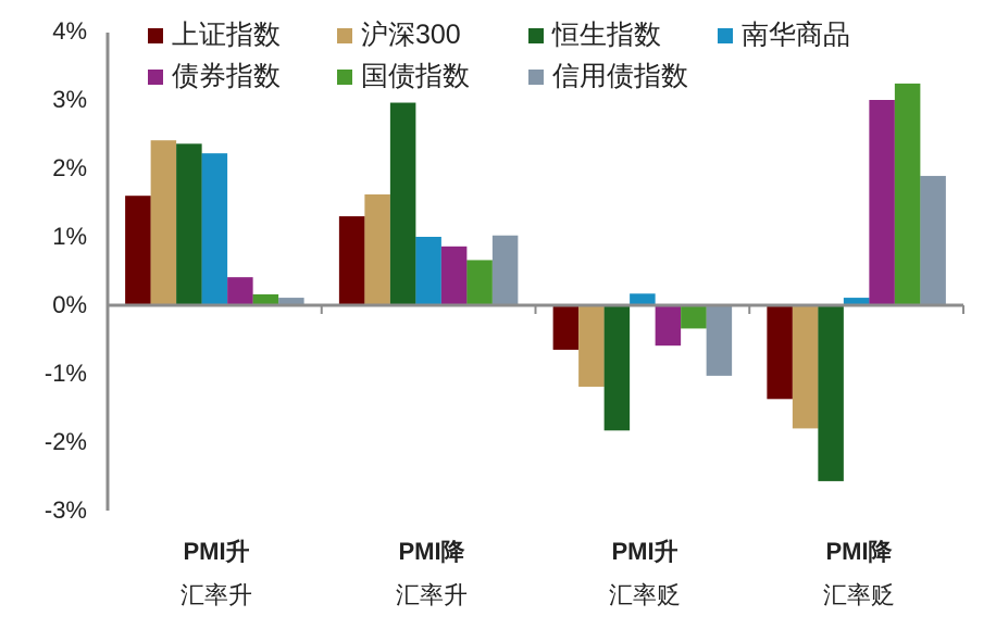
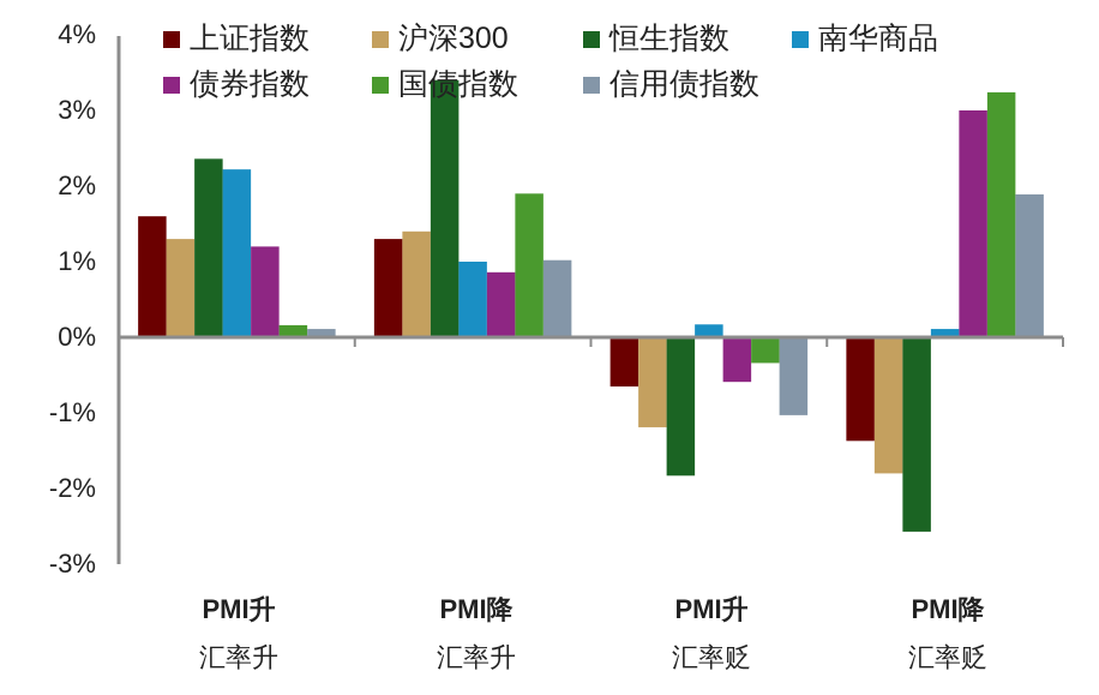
沪深300/PMI升 汇率升: 2.4% -> 1.3%
债券指数/PMI升 汇率升: 0.4% -> 1.2%
沪深300/PMI降 汇率升: 1.6% -> 1.4%
恒生指数/PMI降 汇率升: 3.0% -> 3.4%
国债指数/PMI降 汇率升: 0.7% -> 1.9%
